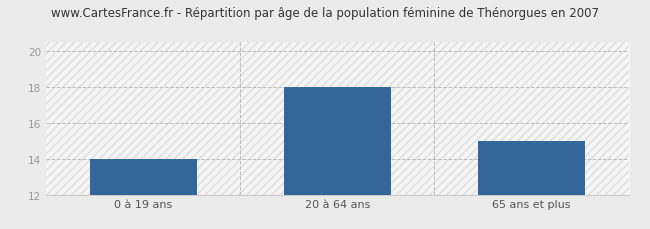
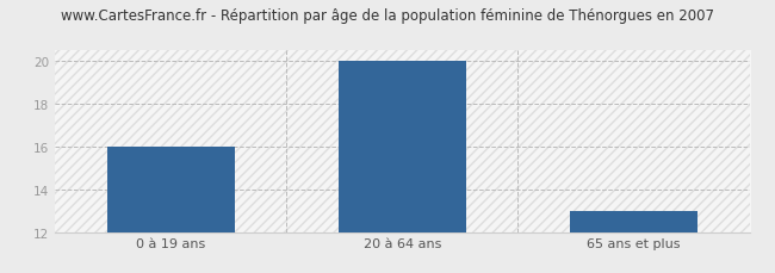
0 à 19 ans: 14 -> 16
20 à 64 ans: 18 -> 20
65 ans et plus: 15 -> 13
